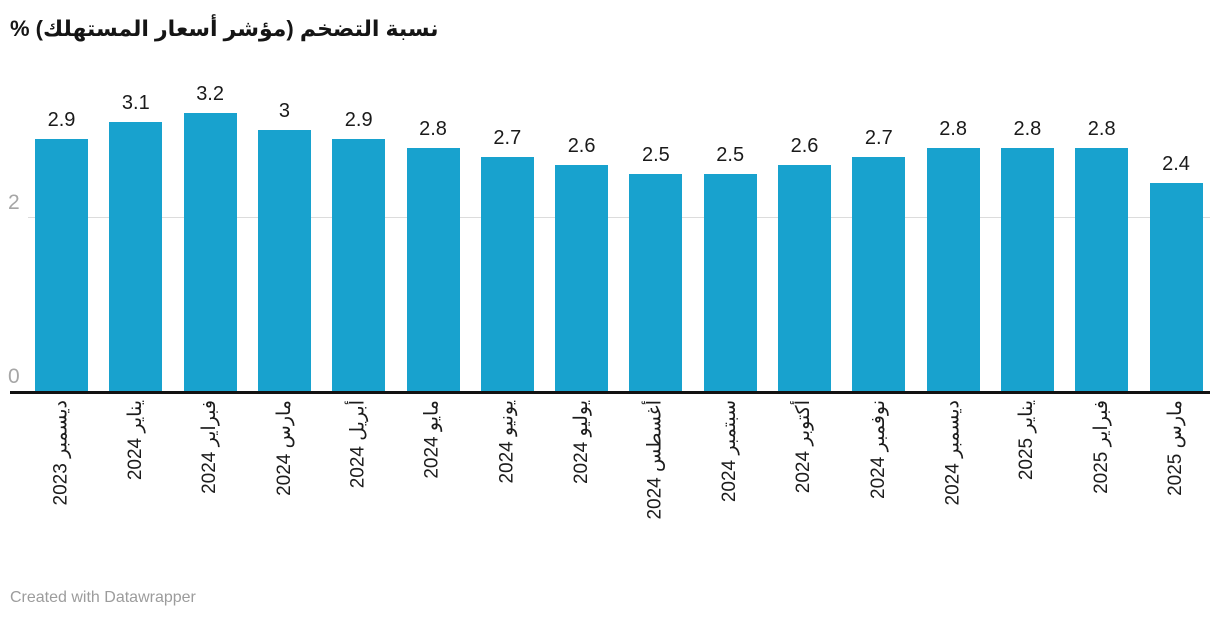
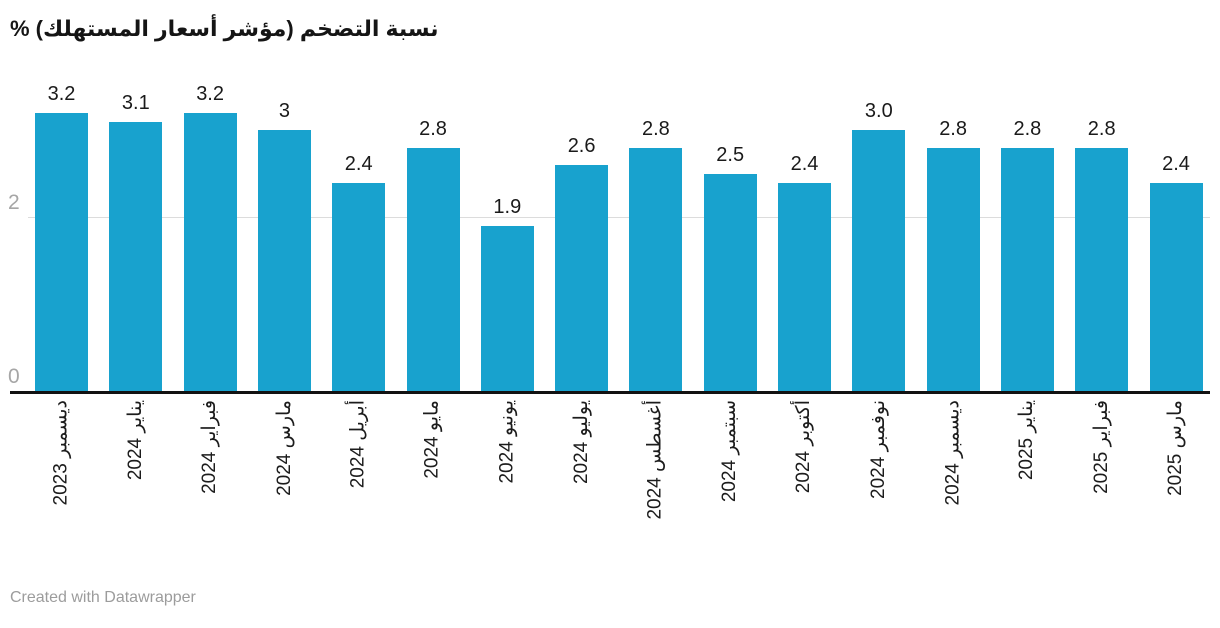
ديسمبر 2023: 2.9 -> 3.2
أبريل 2024: 2.9 -> 2.4
يونيو 2024: 2.7 -> 1.9
أغسطس 2024: 2.5 -> 2.8
أكتوبر 2024: 2.6 -> 2.4
نوفمبر 2024: 2.7 -> 3.0
